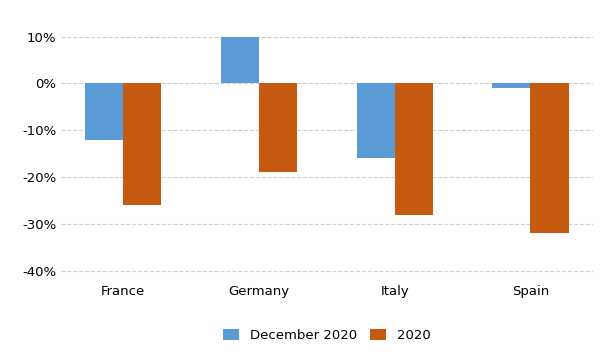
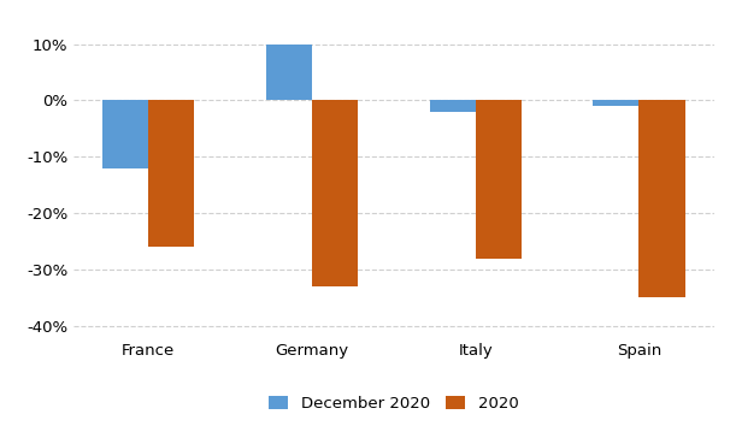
2020/Germany: -19% -> -33%
December 2020/Italy: -16% -> -2%
2020/Spain: -32% -> -35%
